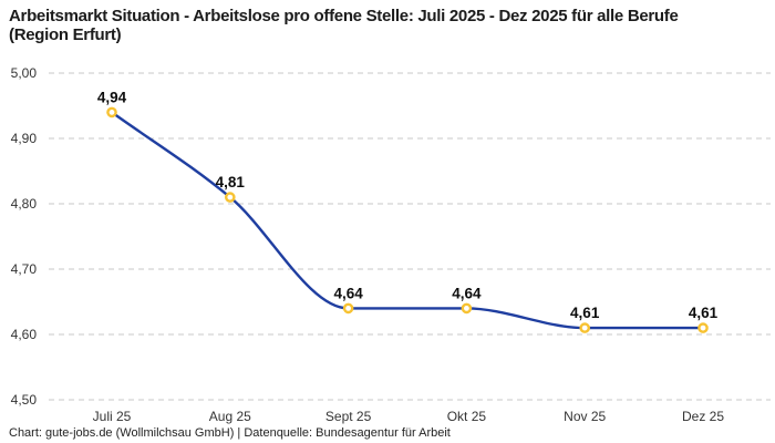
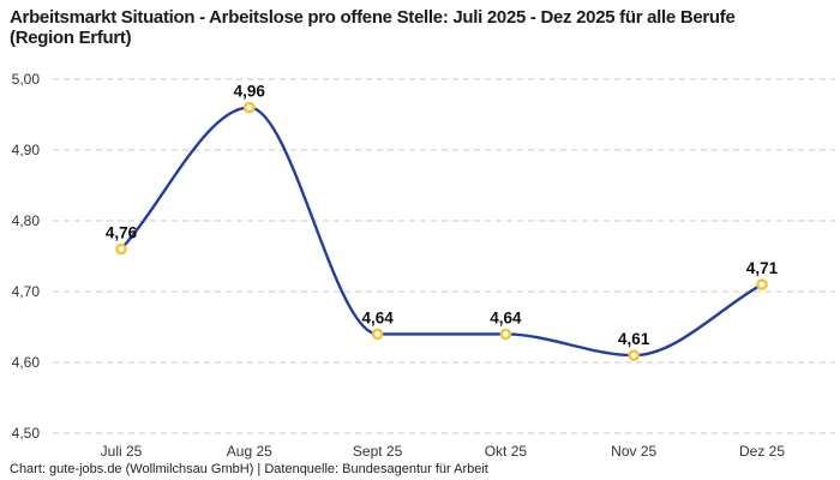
Juli 25: 4,94 -> 4,76
Aug 25: 4,81 -> 4,96
Dez 25: 4,61 -> 4,71
